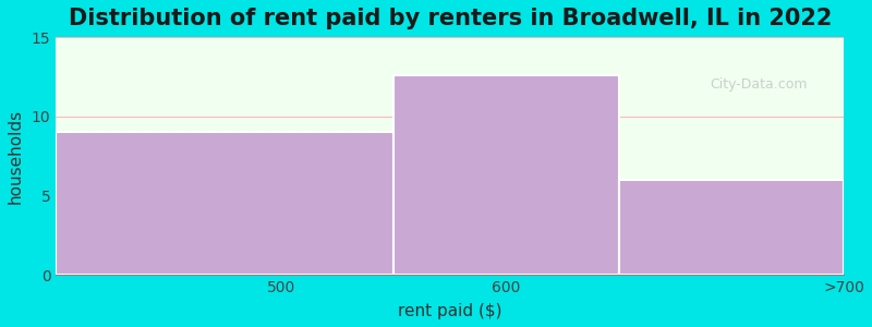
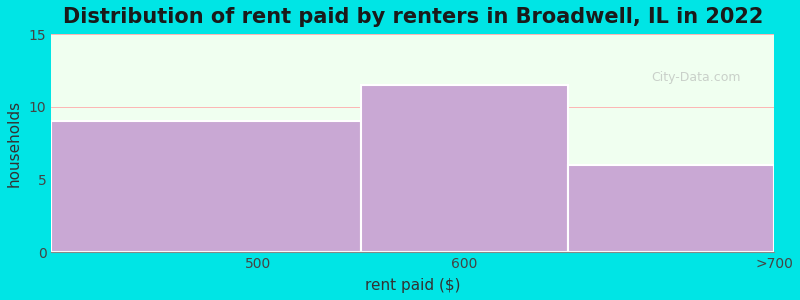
600: 12.6 -> 11.5
